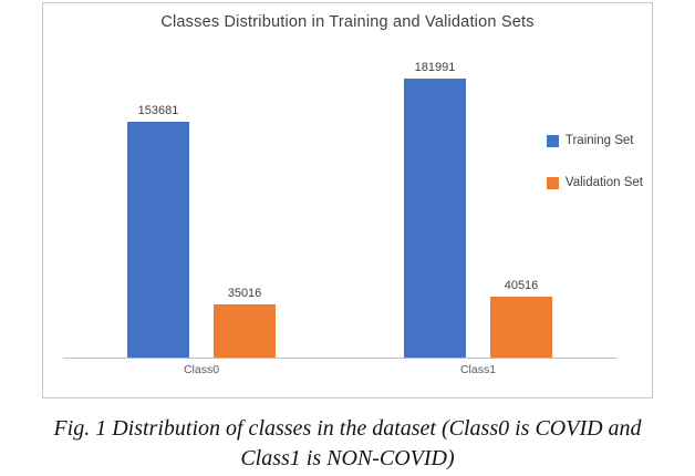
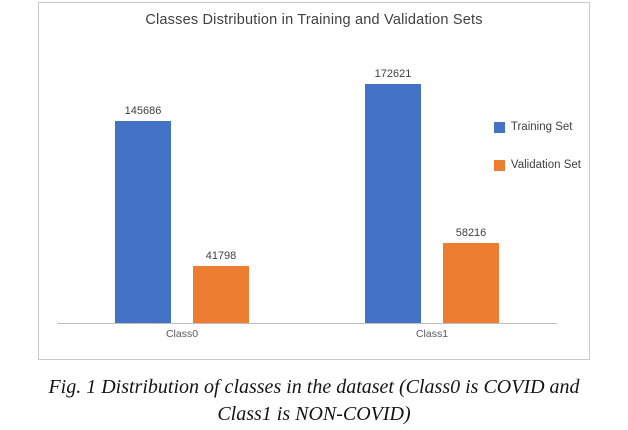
Training Set/Class0: 153681 -> 145686
Validation Set/Class0: 35016 -> 41798
Training Set/Class1: 181991 -> 172621
Validation Set/Class1: 40516 -> 58216
